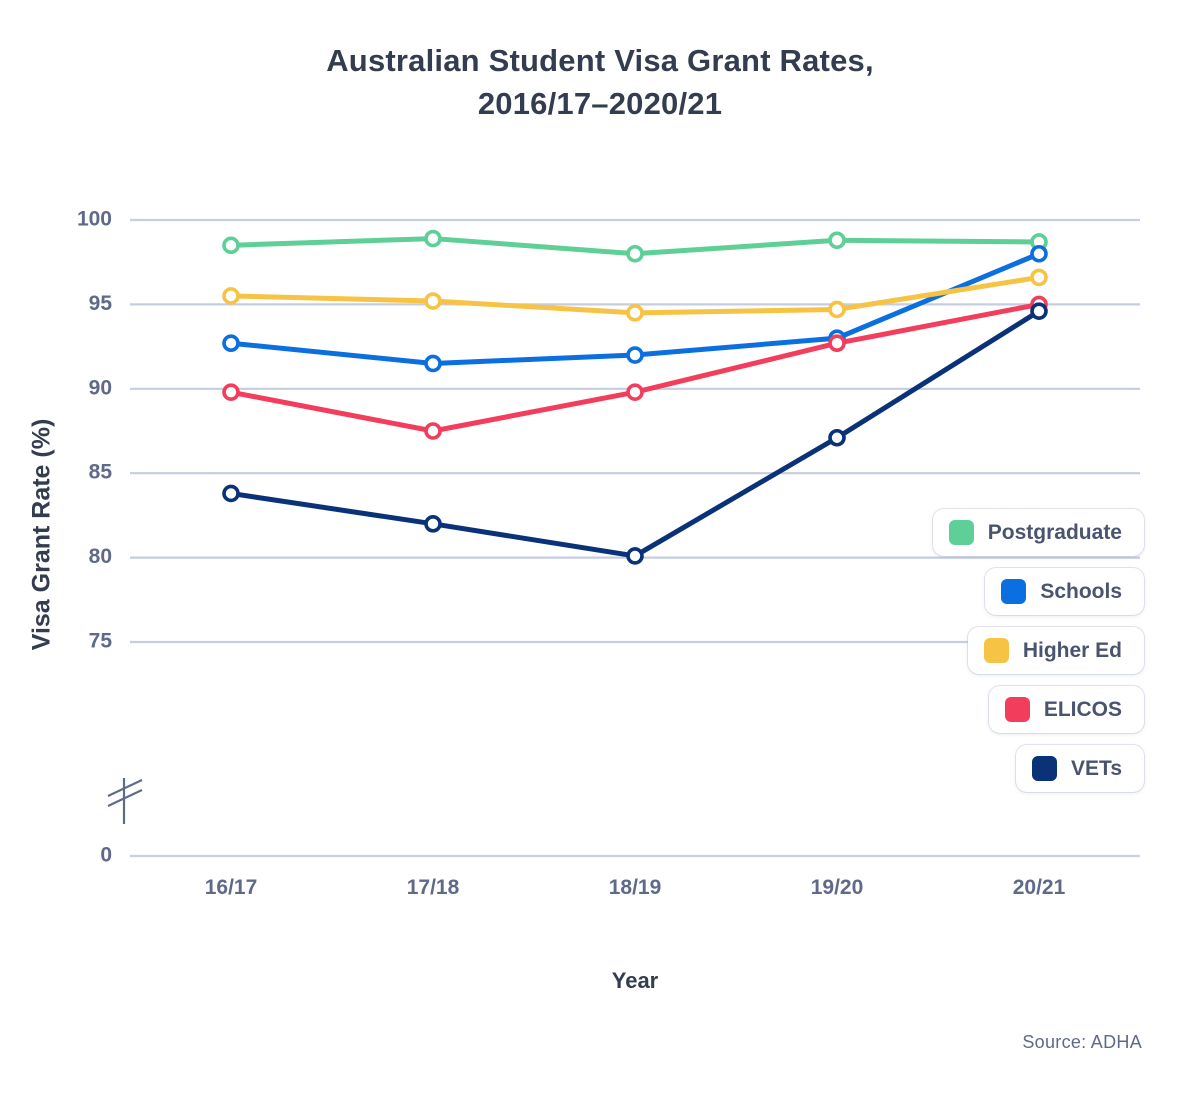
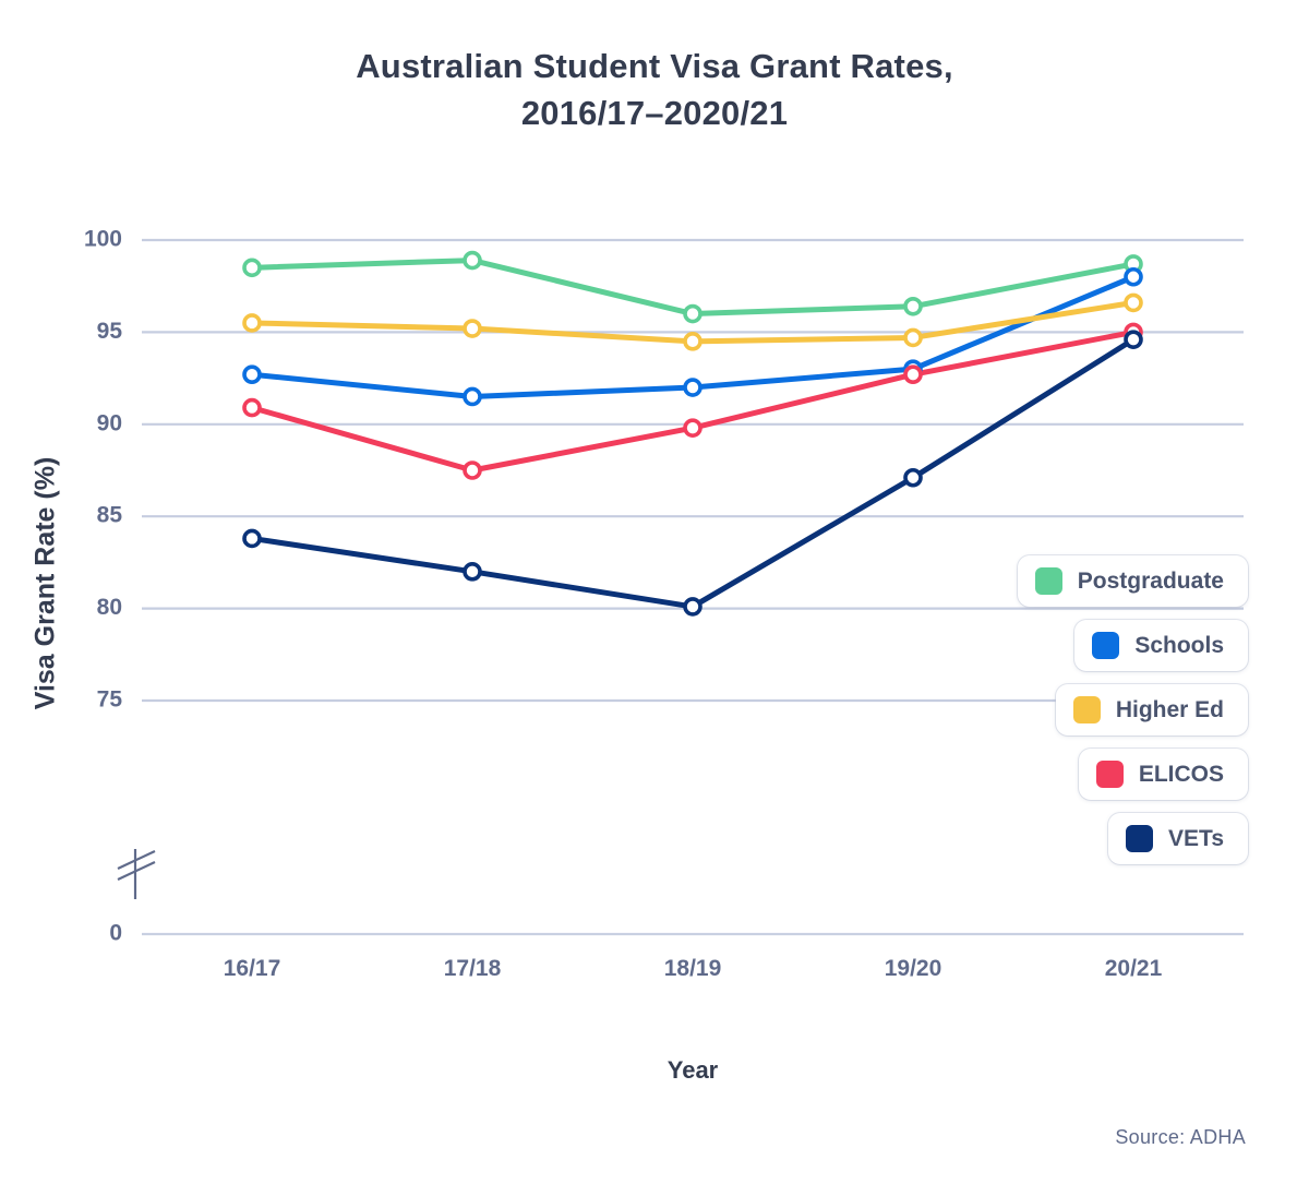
ELICOS/16/17: 89.8 -> 90.9
Postgraduate/18/19: 98.0 -> 96.0
Postgraduate/19/20: 98.8 -> 96.4
